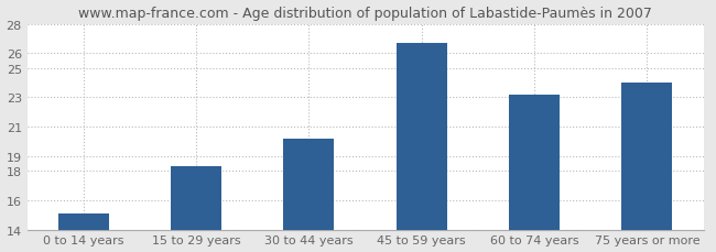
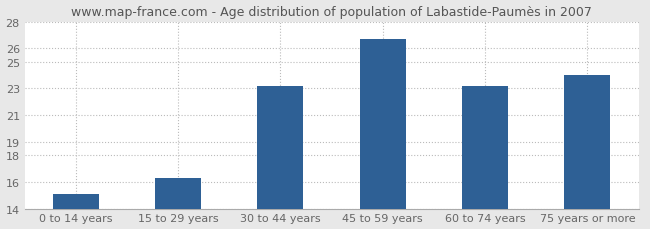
15 to 29 years: 18.3 -> 16.3
30 to 44 years: 20.2 -> 23.2
